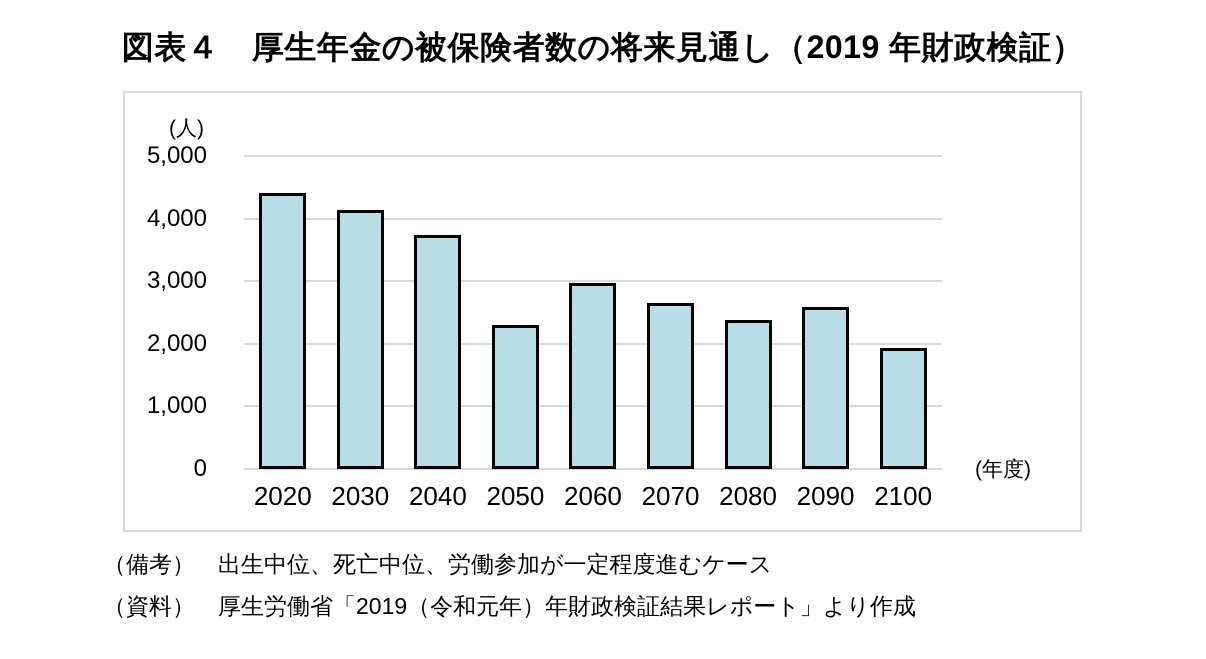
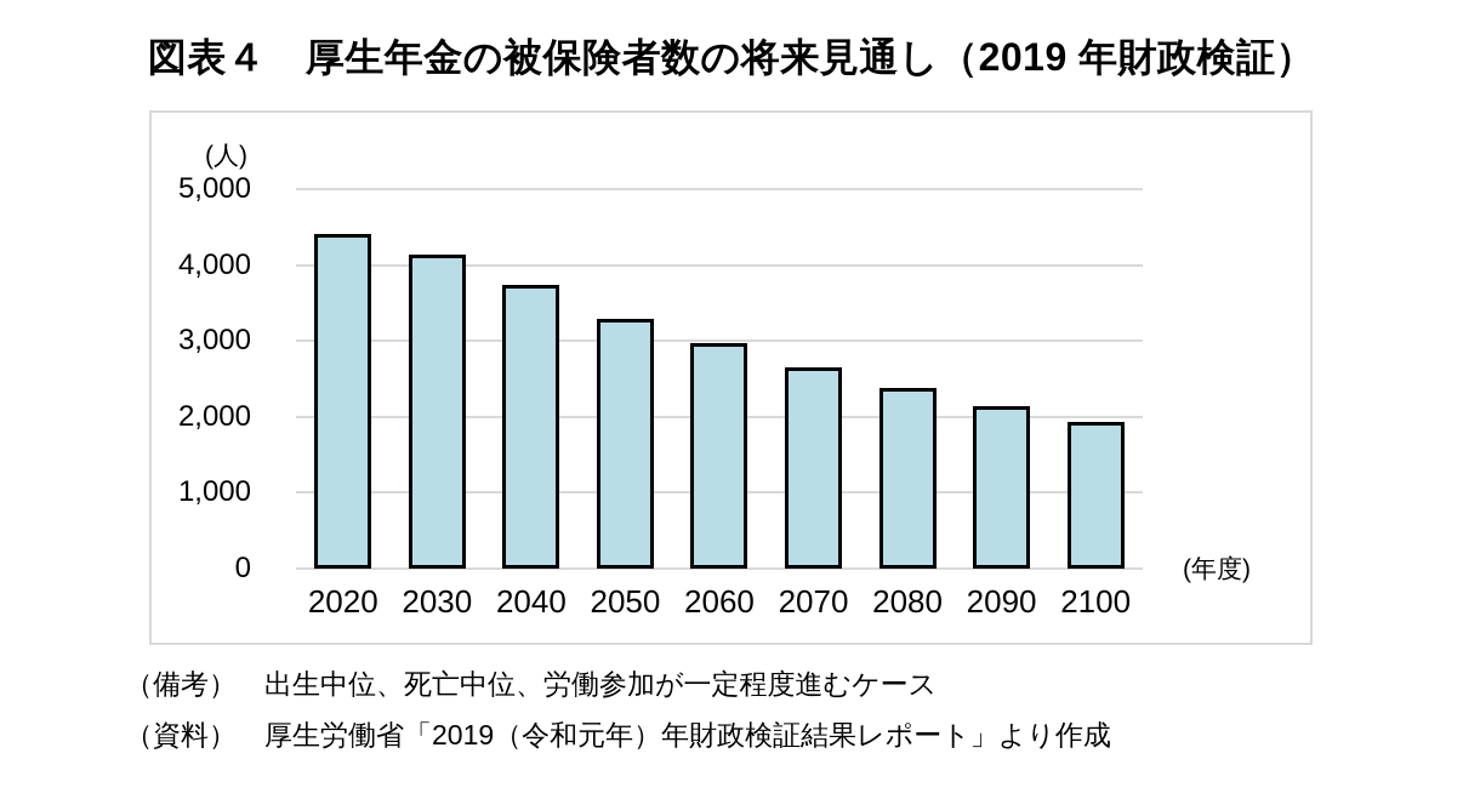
2050: 2300 -> 3300
2090: 2600 -> 2200
